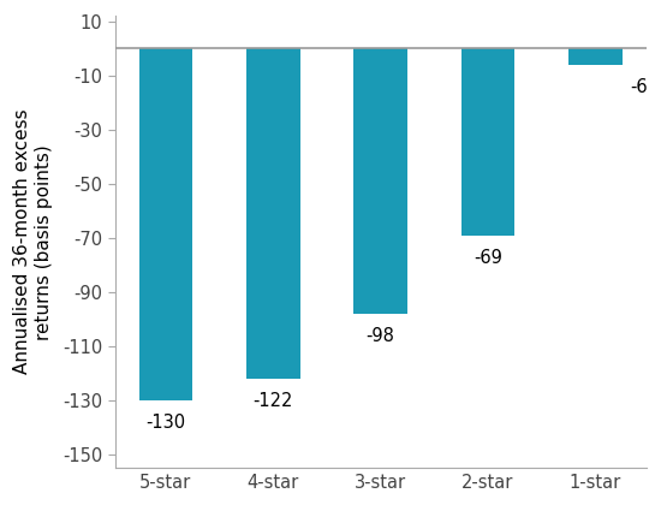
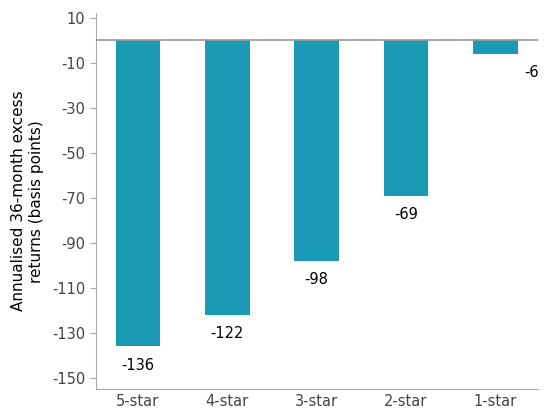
5-star: -130 -> -136
